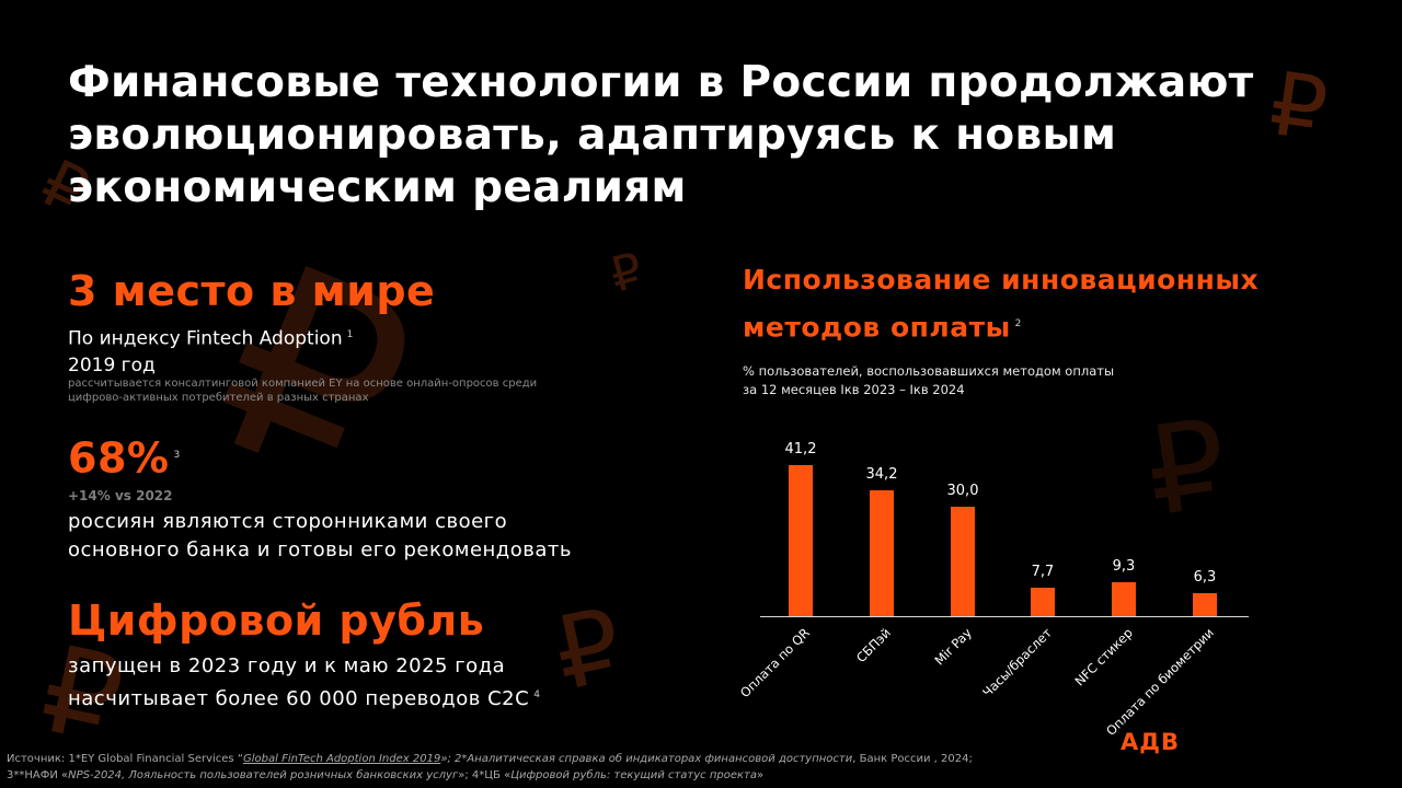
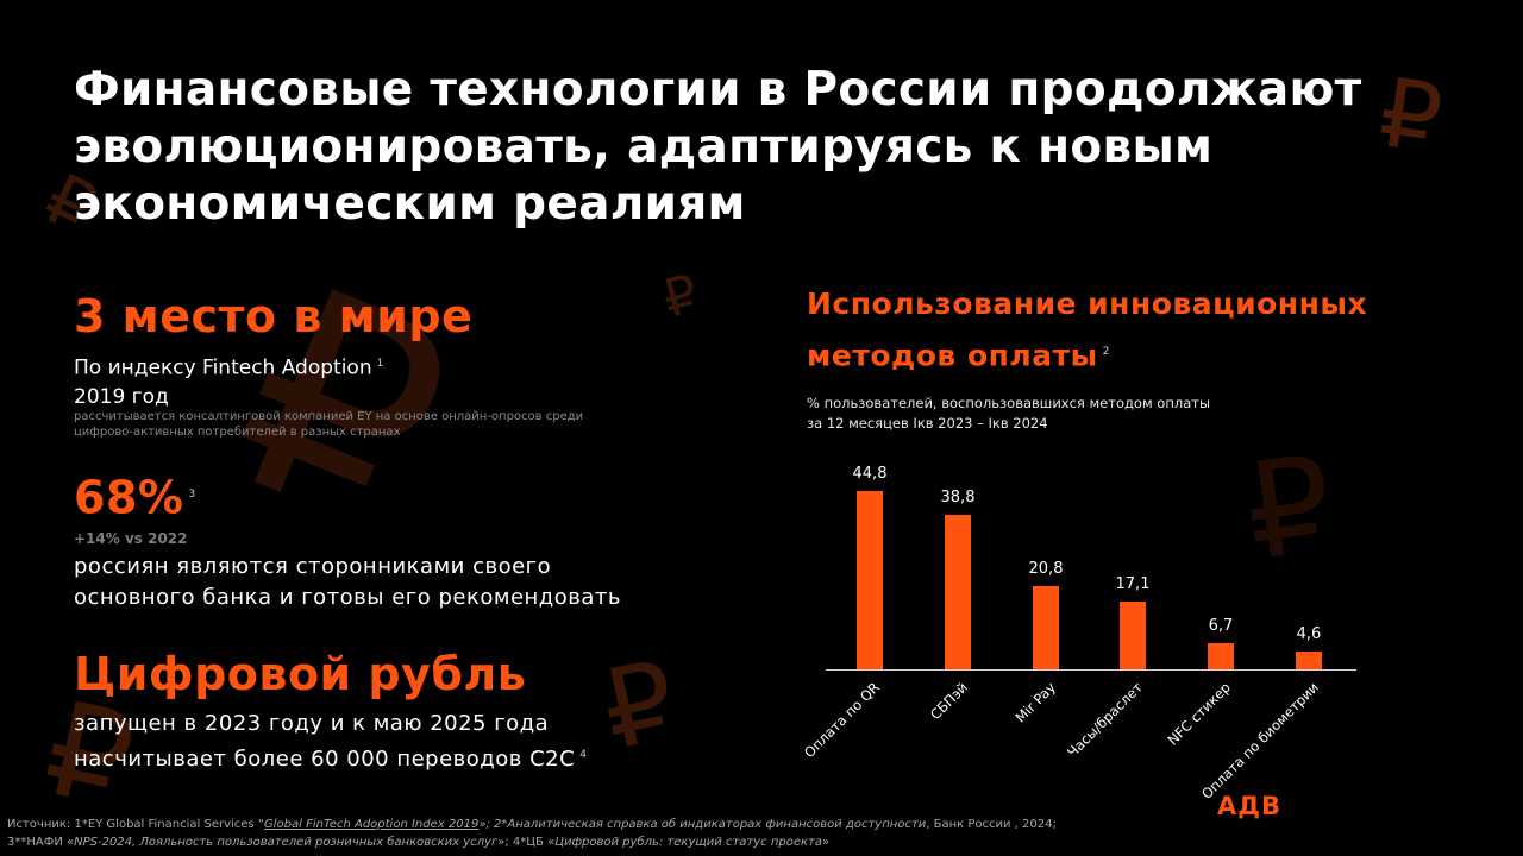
Оплата по QR: 41,2 -> 44,8
СБПэй: 34,2 -> 38,8
Mir Pay: 30,0 -> 20,8
Часы/браслет: 7,7 -> 17,1
NFC стикер: 9,3 -> 6,7
Оплата по биометрии: 6,3 -> 4,6
